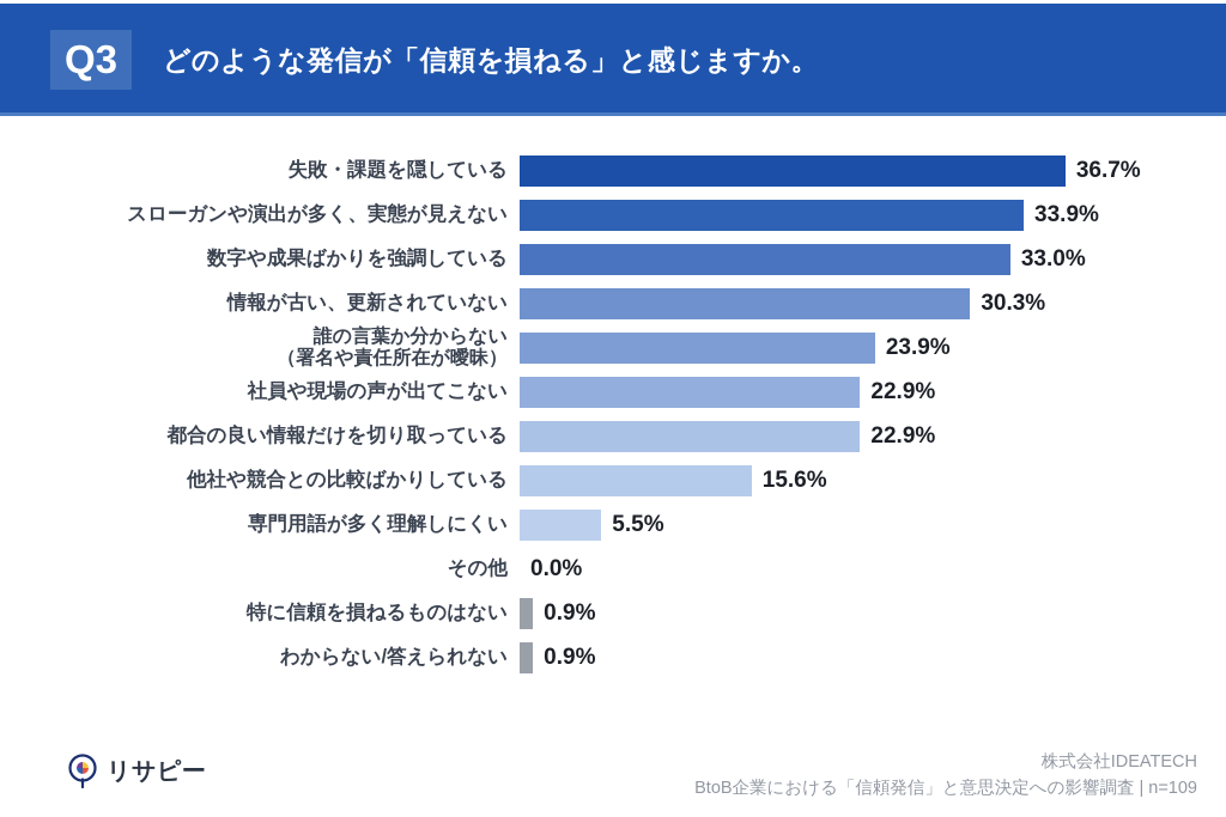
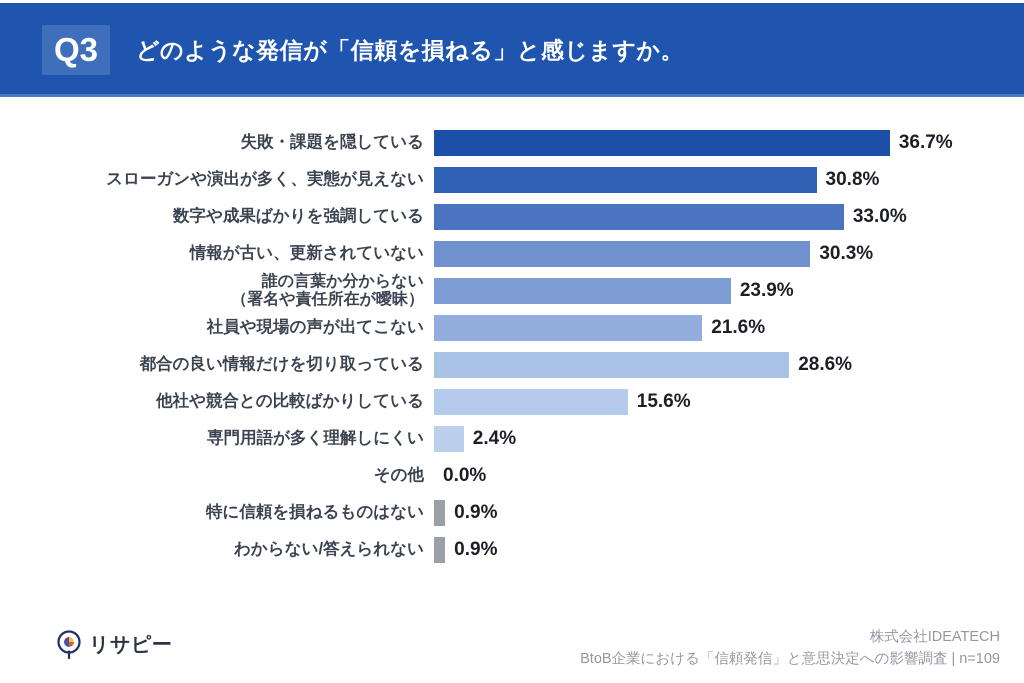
スローガンや演出が多く、実態が見えない: 33.9% -> 30.8%
社員や現場の声が出てこない: 22.9% -> 21.6%
都合の良い情報だけを切り取っている: 22.9% -> 28.6%
専門用語が多く理解しにくい: 5.5% -> 2.4%
